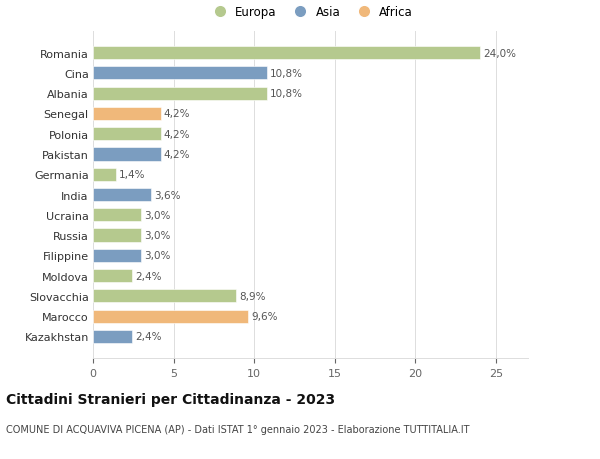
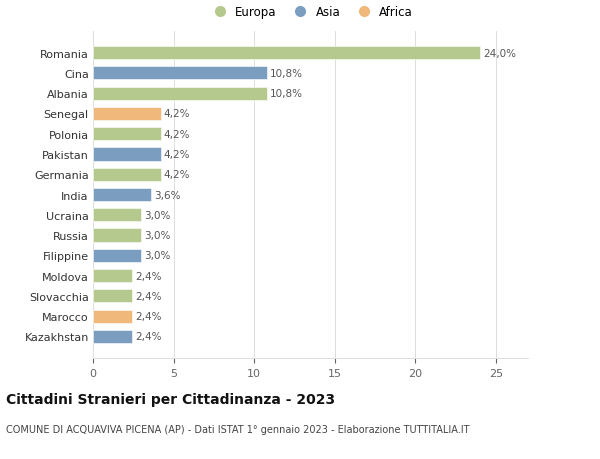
Germania: 1,4% -> 4,2%
Slovacchia: 8,9% -> 2,4%
Marocco: 9,6% -> 2,4%
